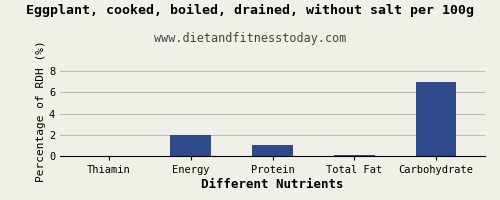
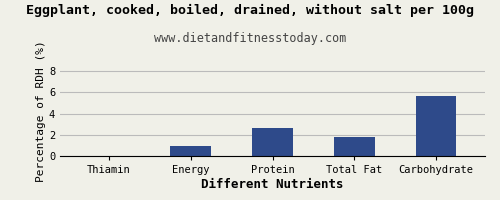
Energy: 2.0 -> 0.9
Protein: 1.0 -> 2.6
Total Fat: 0.1 -> 1.8
Carbohydrate: 7.0 -> 5.7
